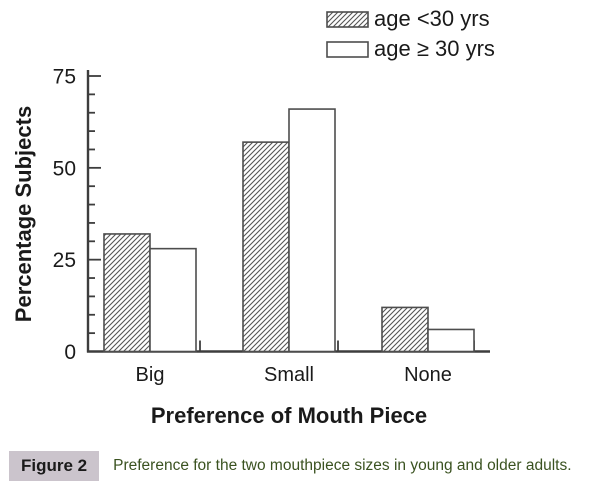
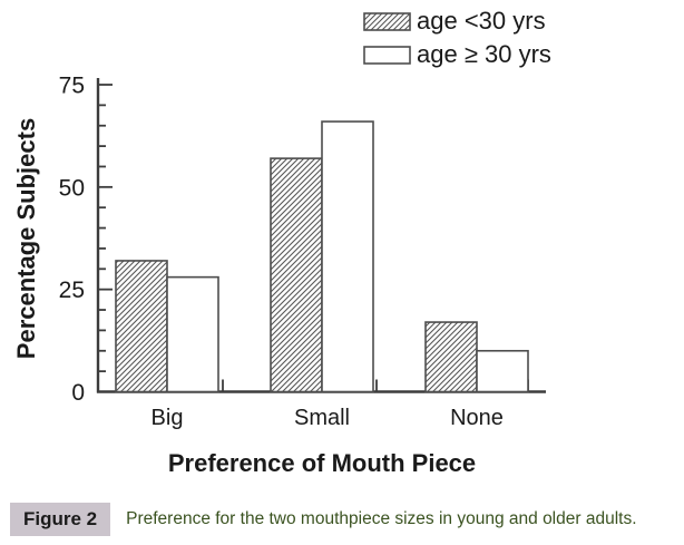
age <30 yrs/None: 12 -> 17
age ≥ 30 yrs/None: 6 -> 10
